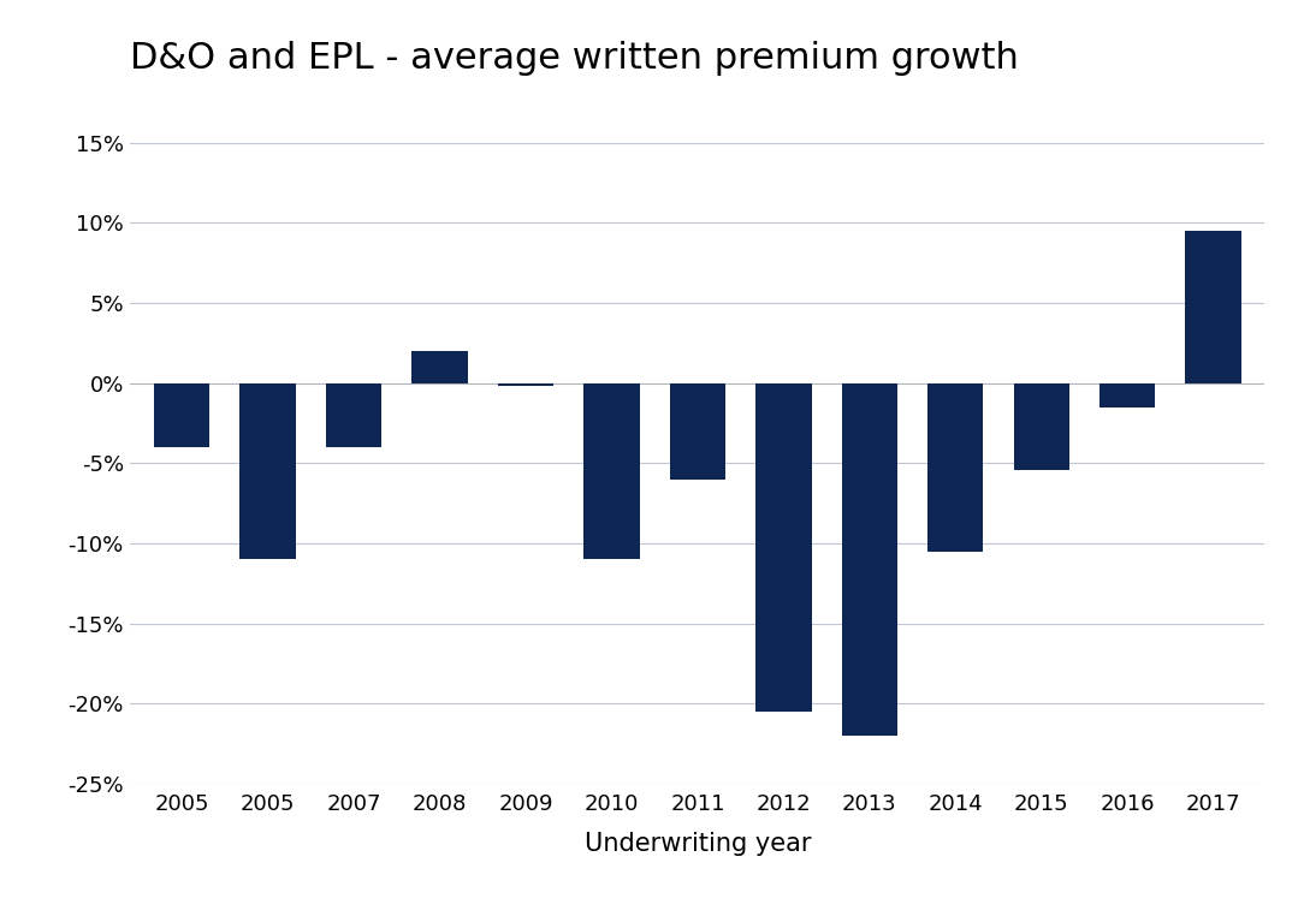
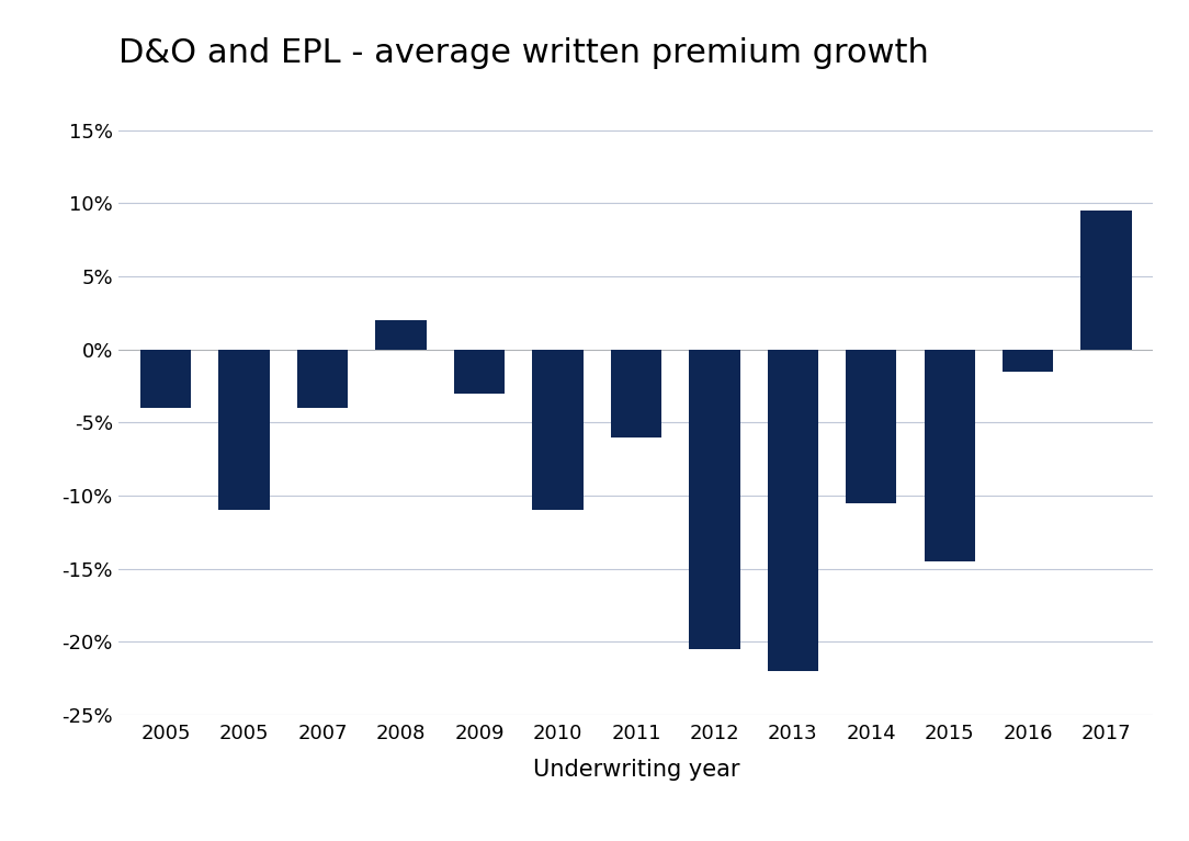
2009: -0.2% -> -3.0%
2015: -5.4% -> -14.5%
